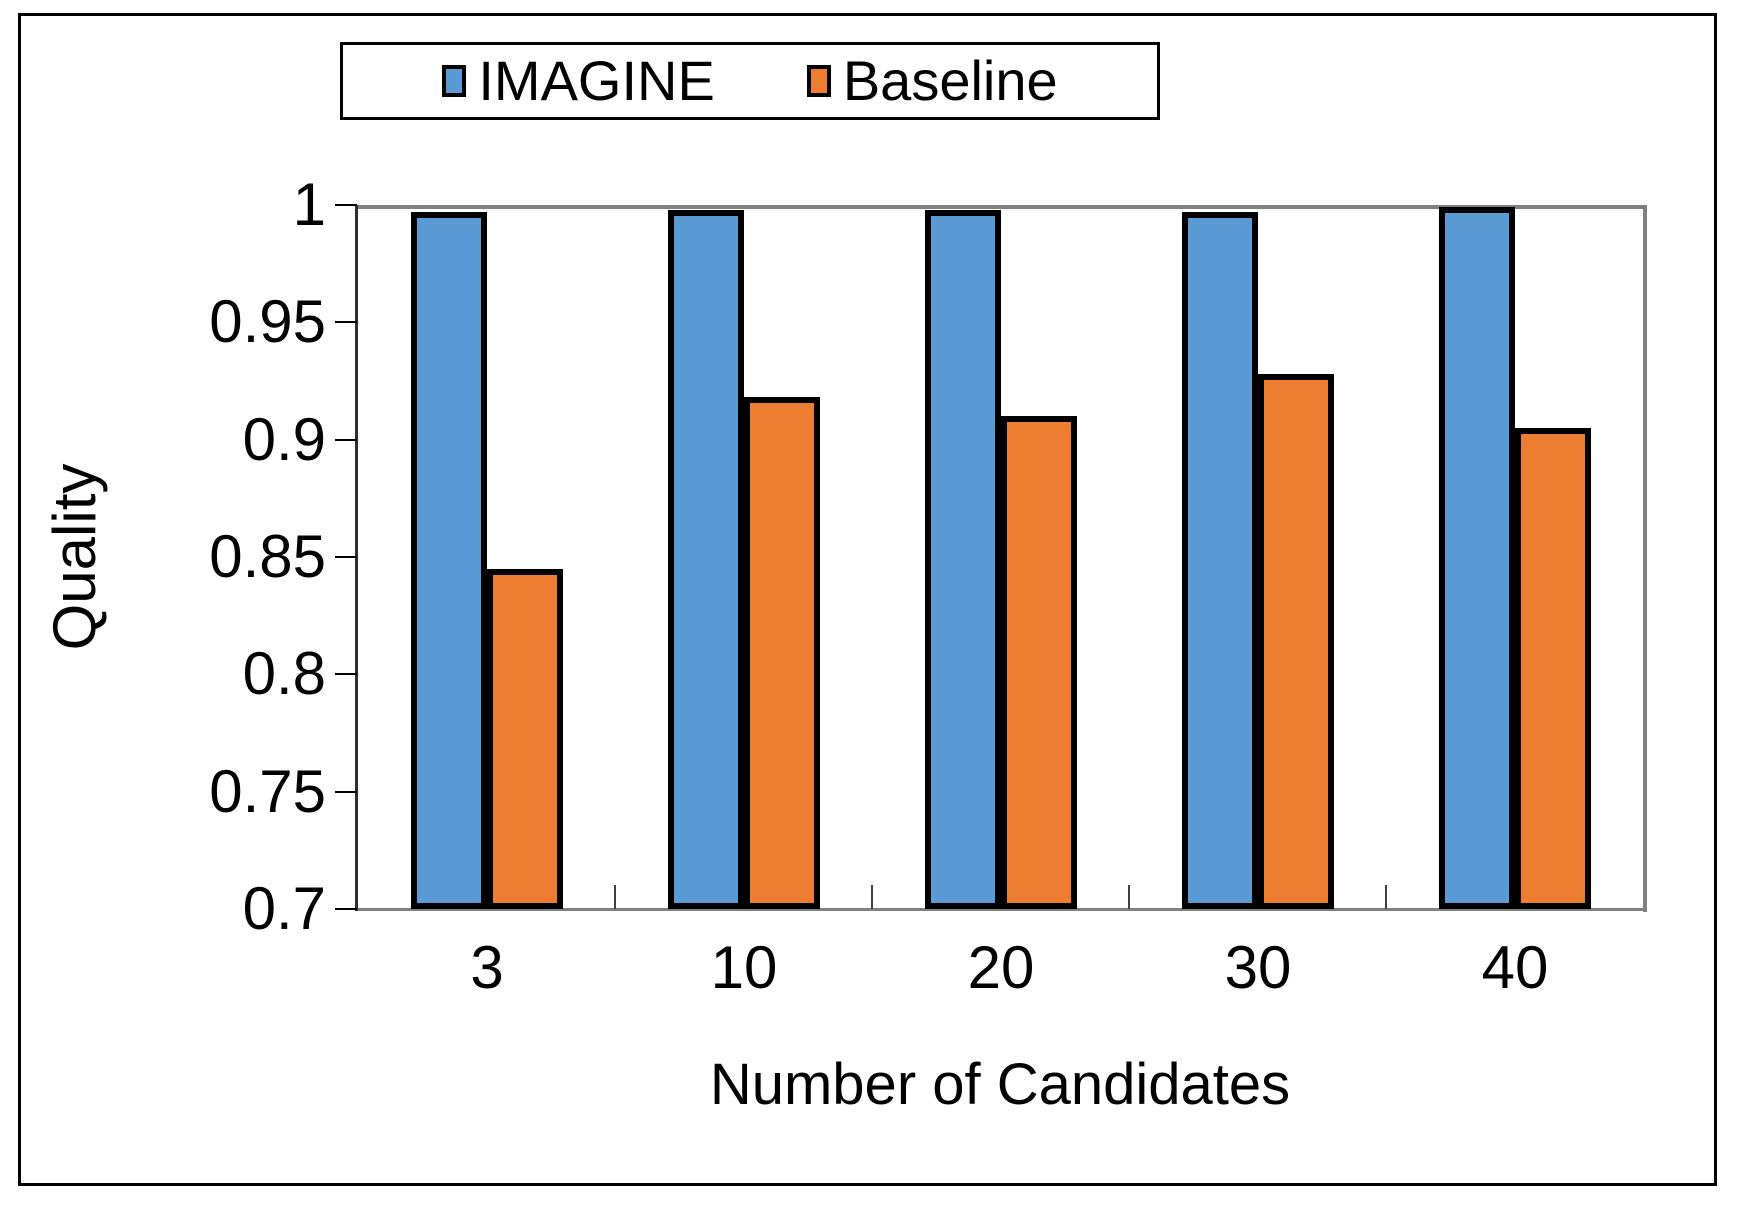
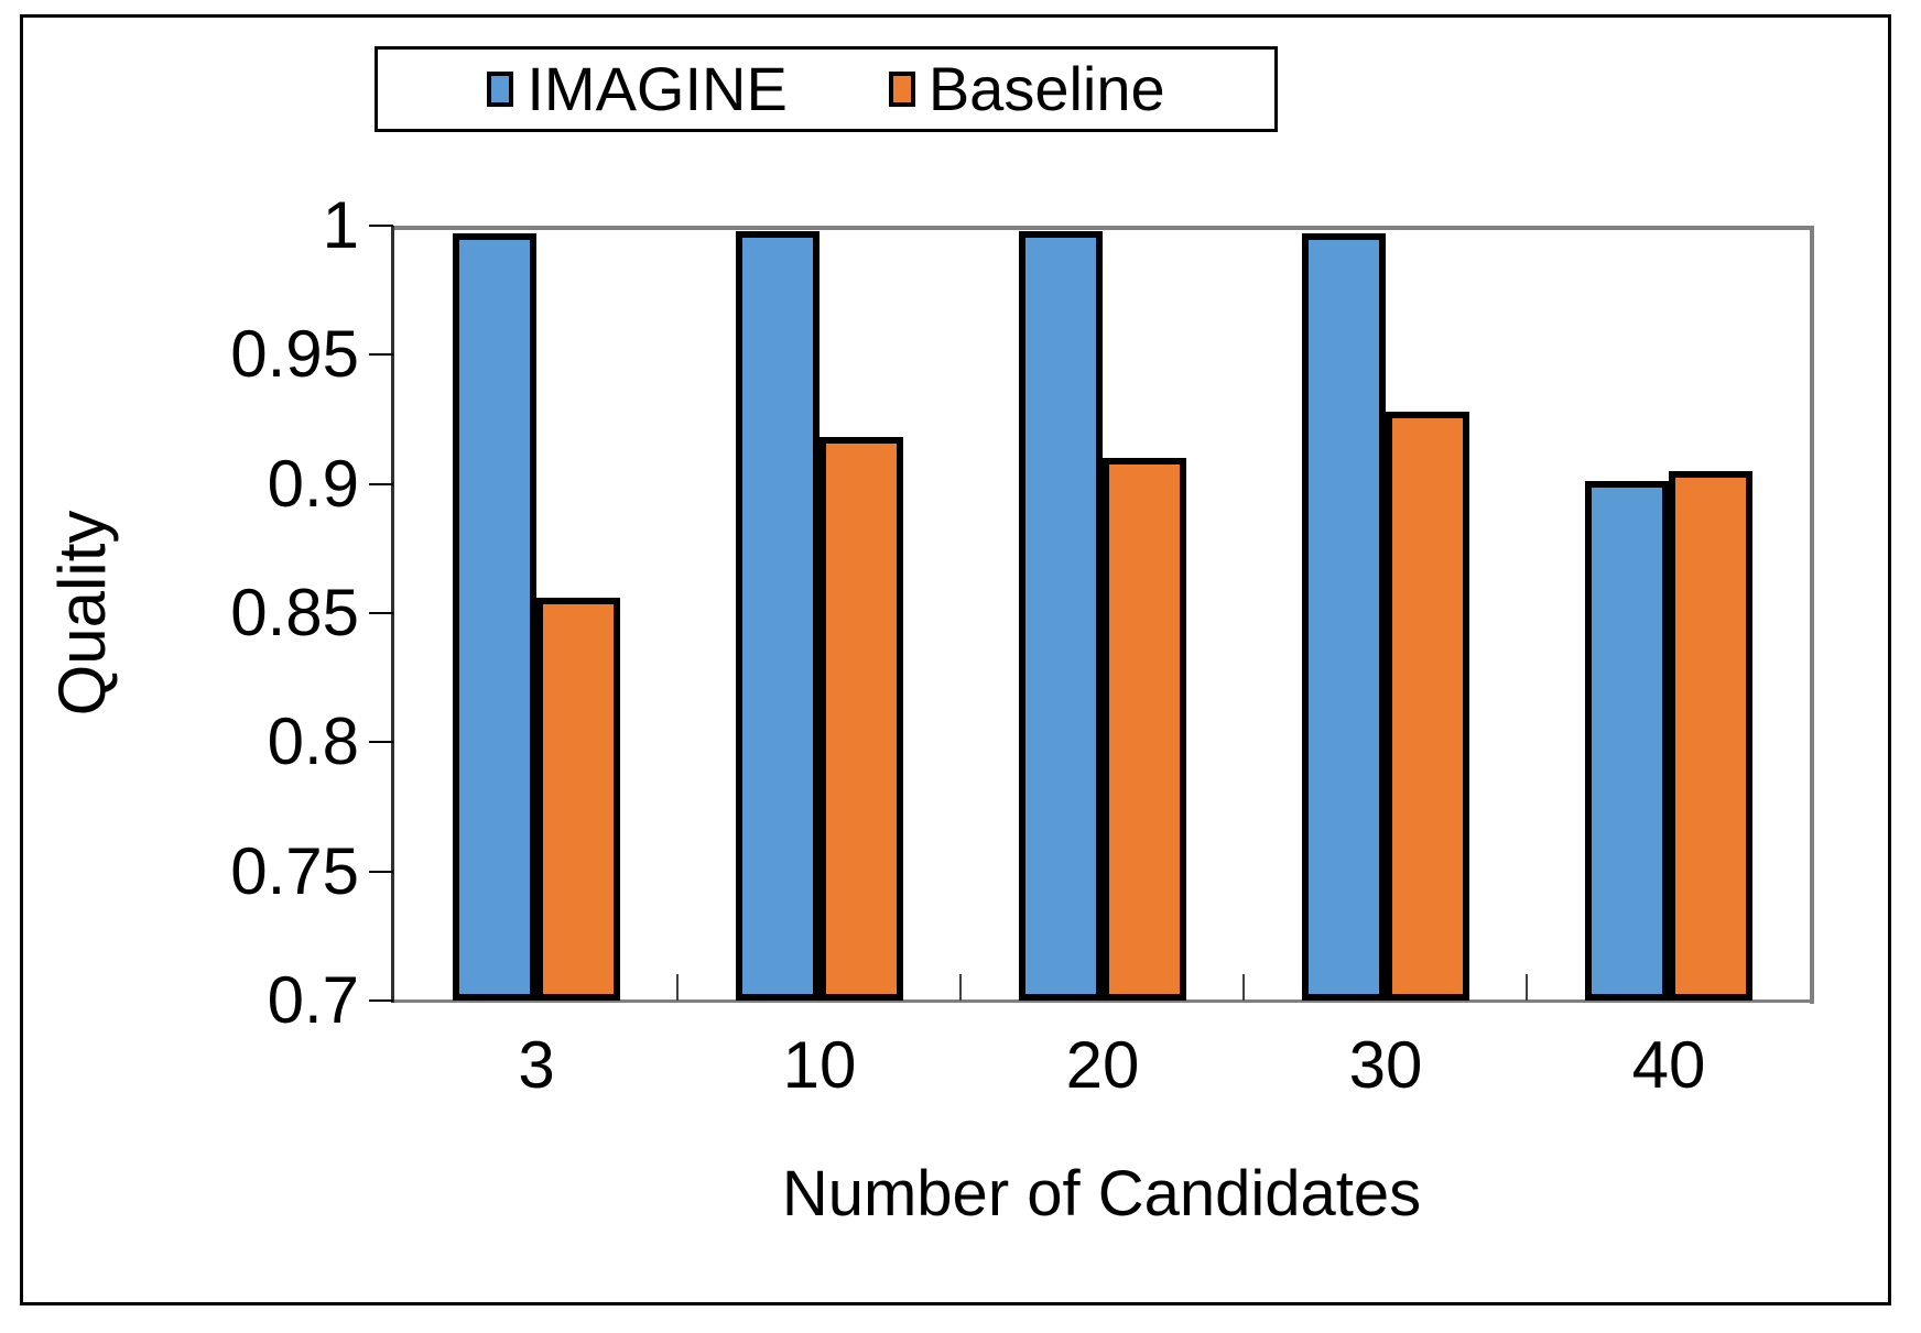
Baseline/3: 0.845 -> 0.856
IMAGINE/40: 0.999 -> 0.901
